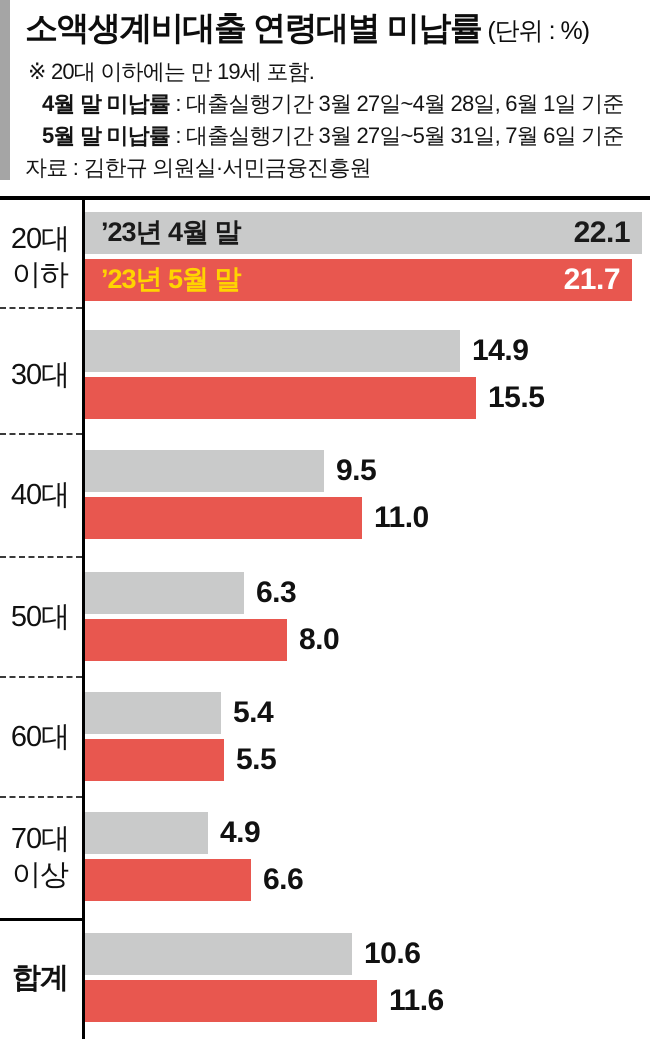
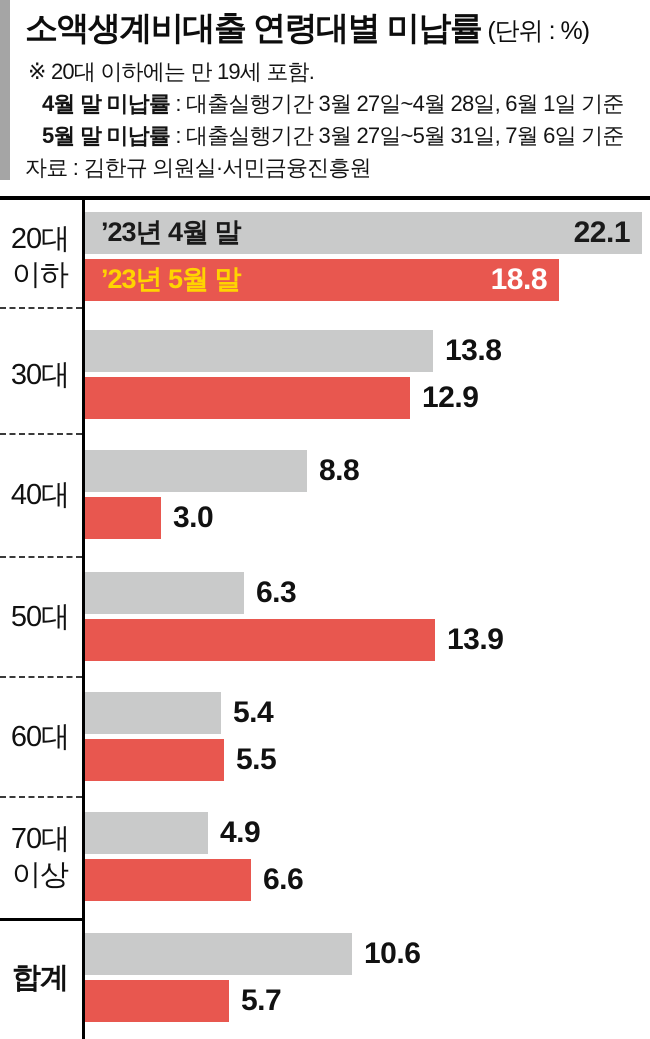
’23년 5월 말/20대 이하: 21.7 -> 18.8
’23년 4월 말/30대: 14.9 -> 13.8
’23년 5월 말/30대: 15.5 -> 12.9
’23년 4월 말/40대: 9.5 -> 8.8
’23년 5월 말/40대: 11.0 -> 3.0
’23년 5월 말/50대: 8.0 -> 13.9
’23년 5월 말/합계: 11.6 -> 5.7
